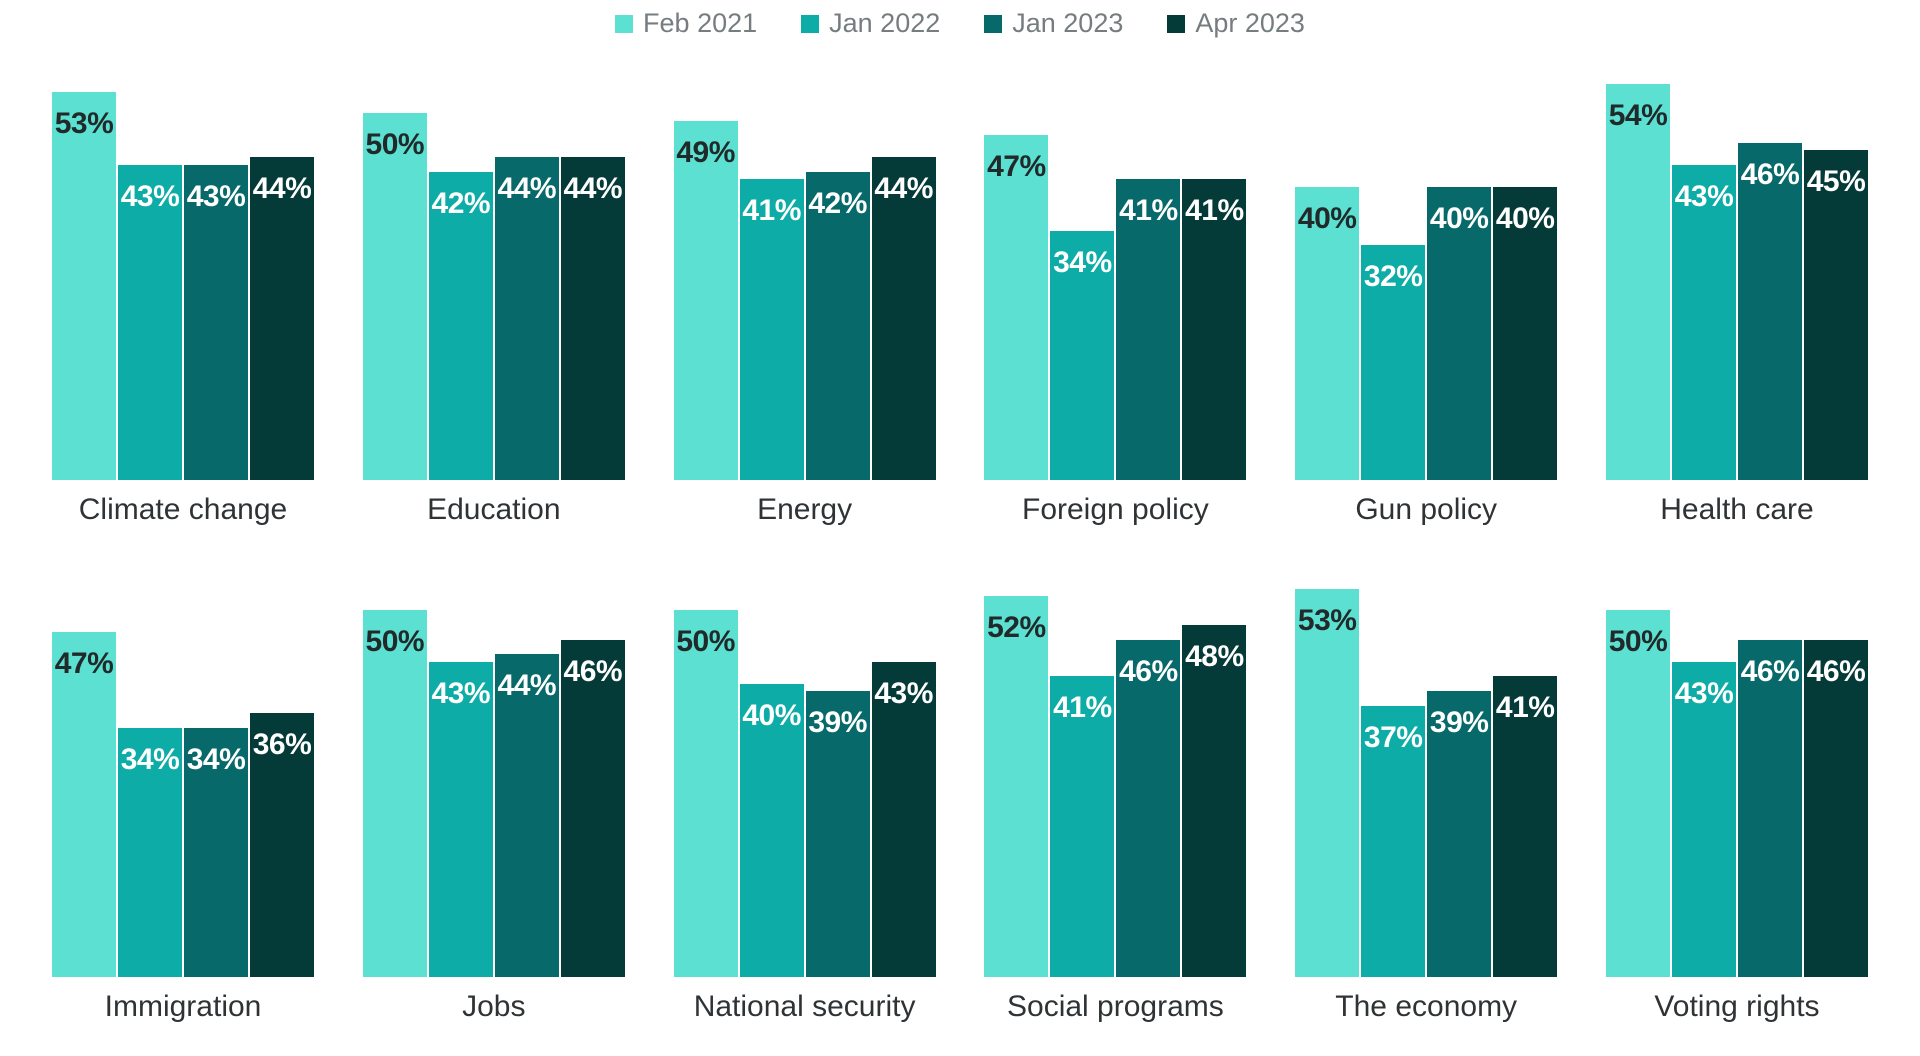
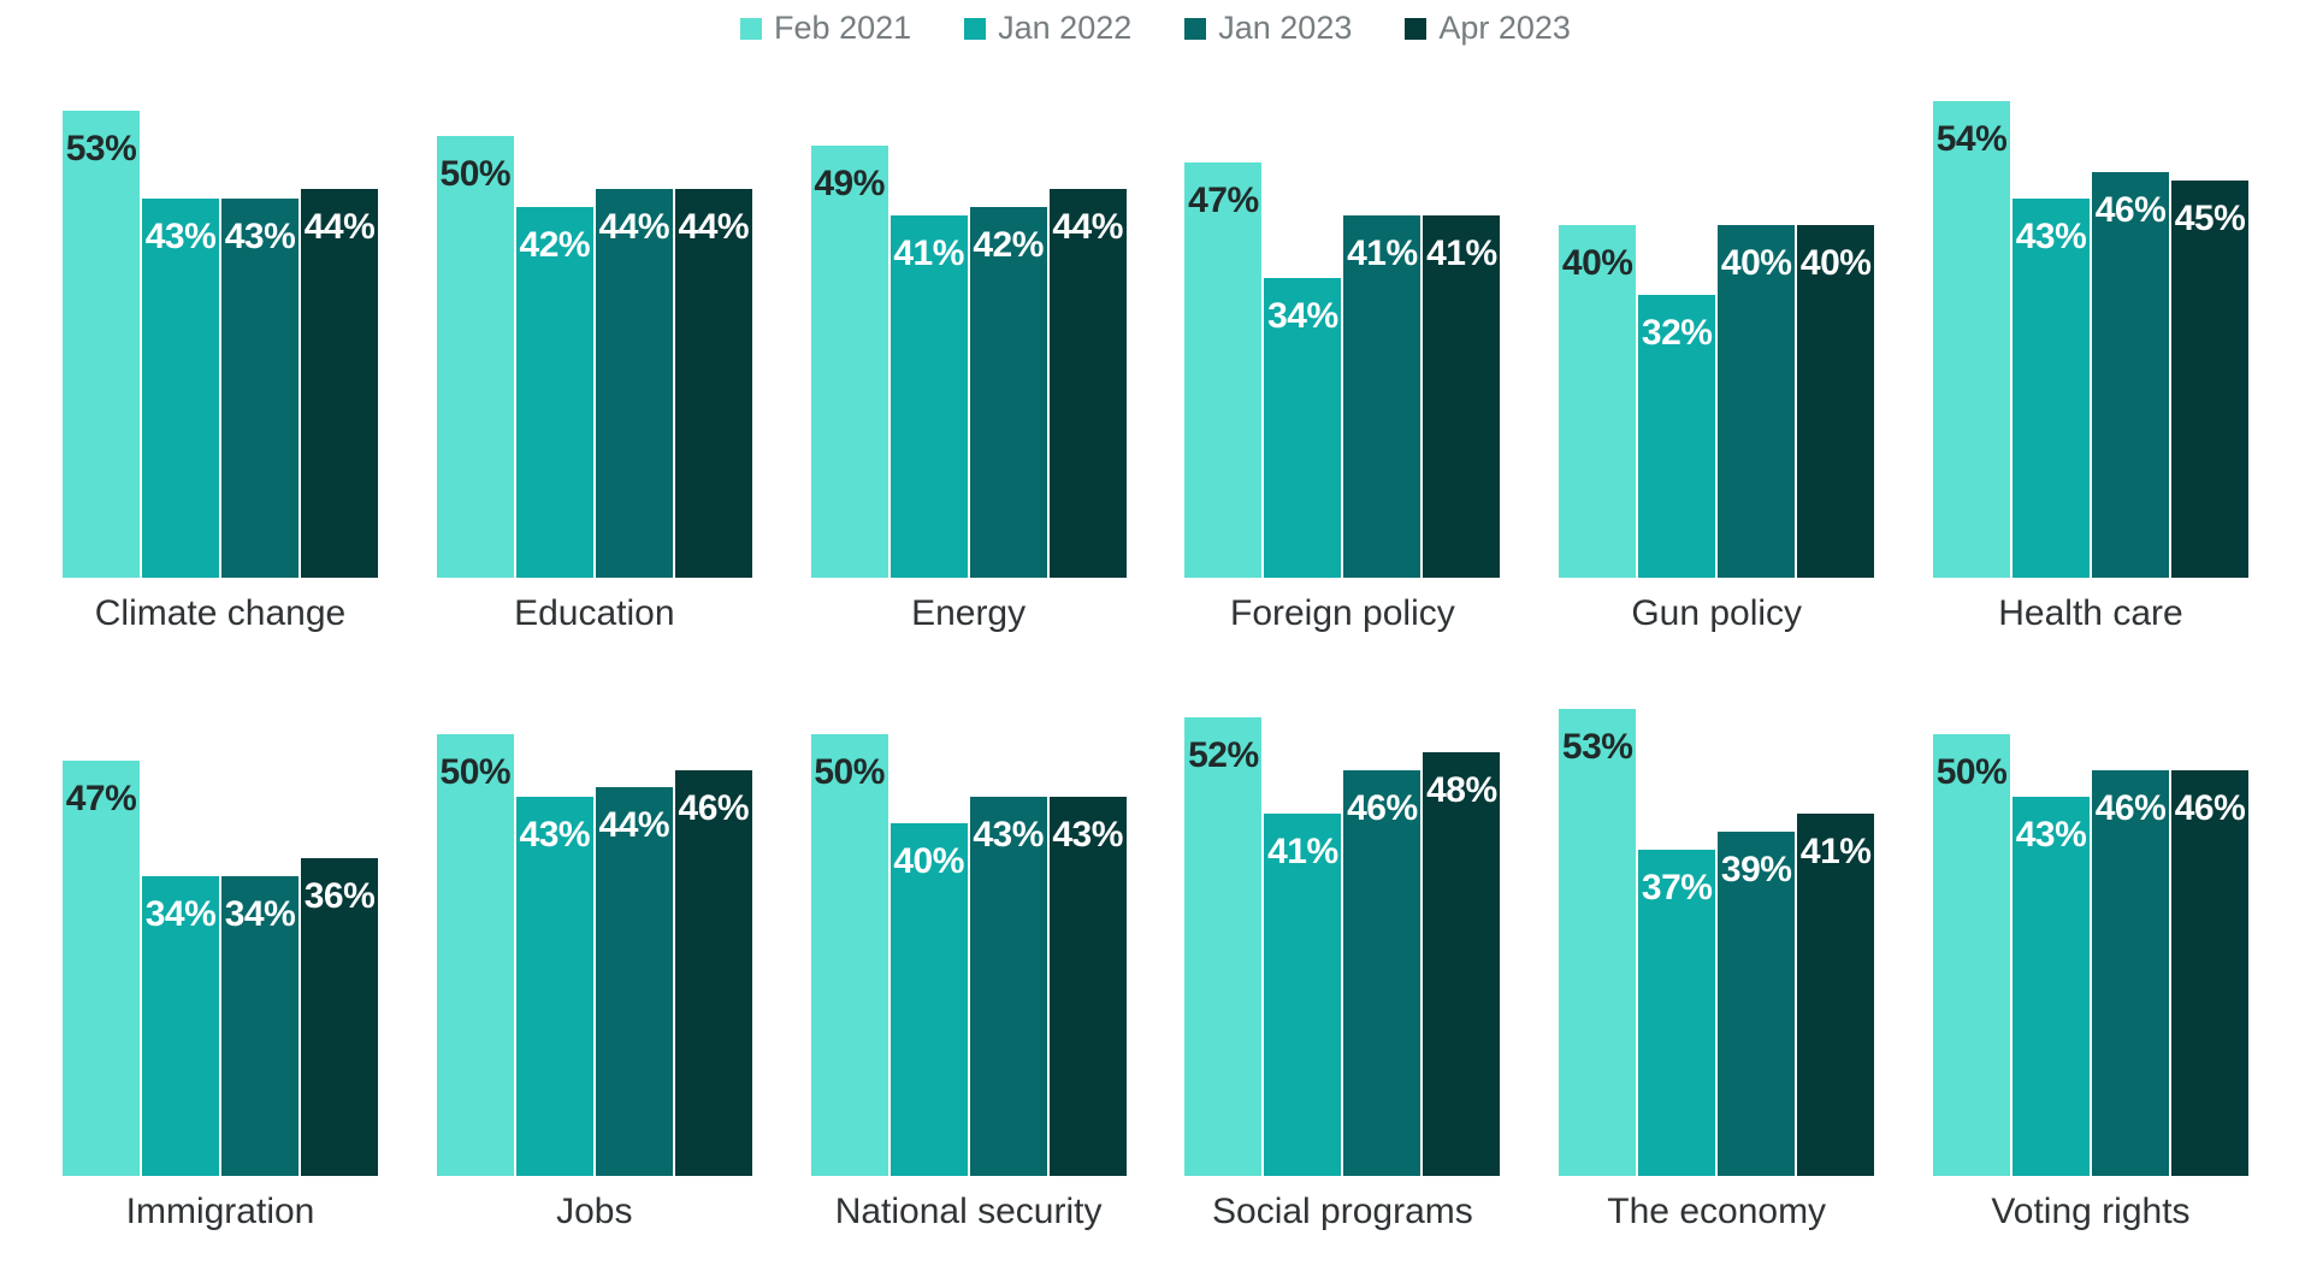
Jan 2023/National security: 39% -> 43%
